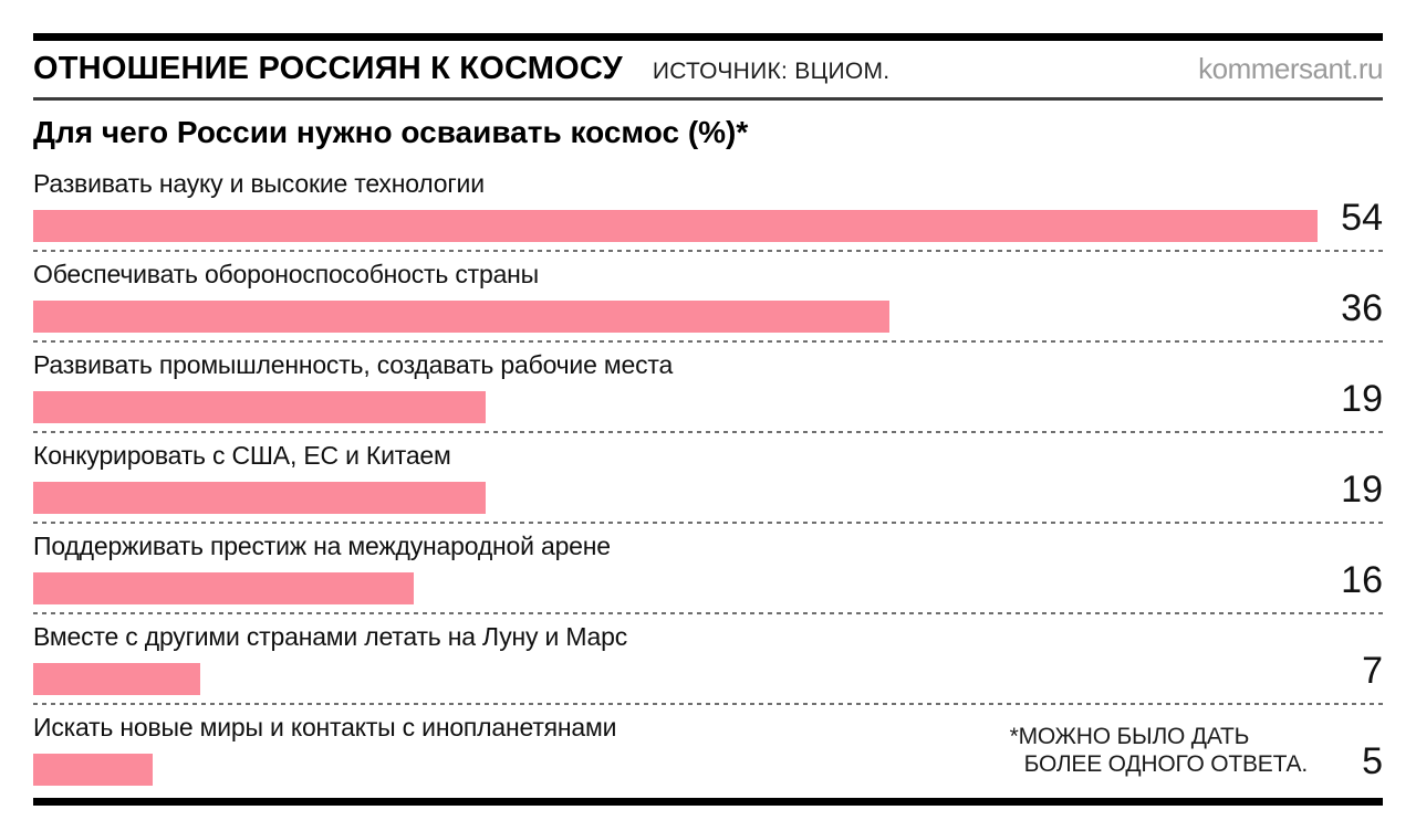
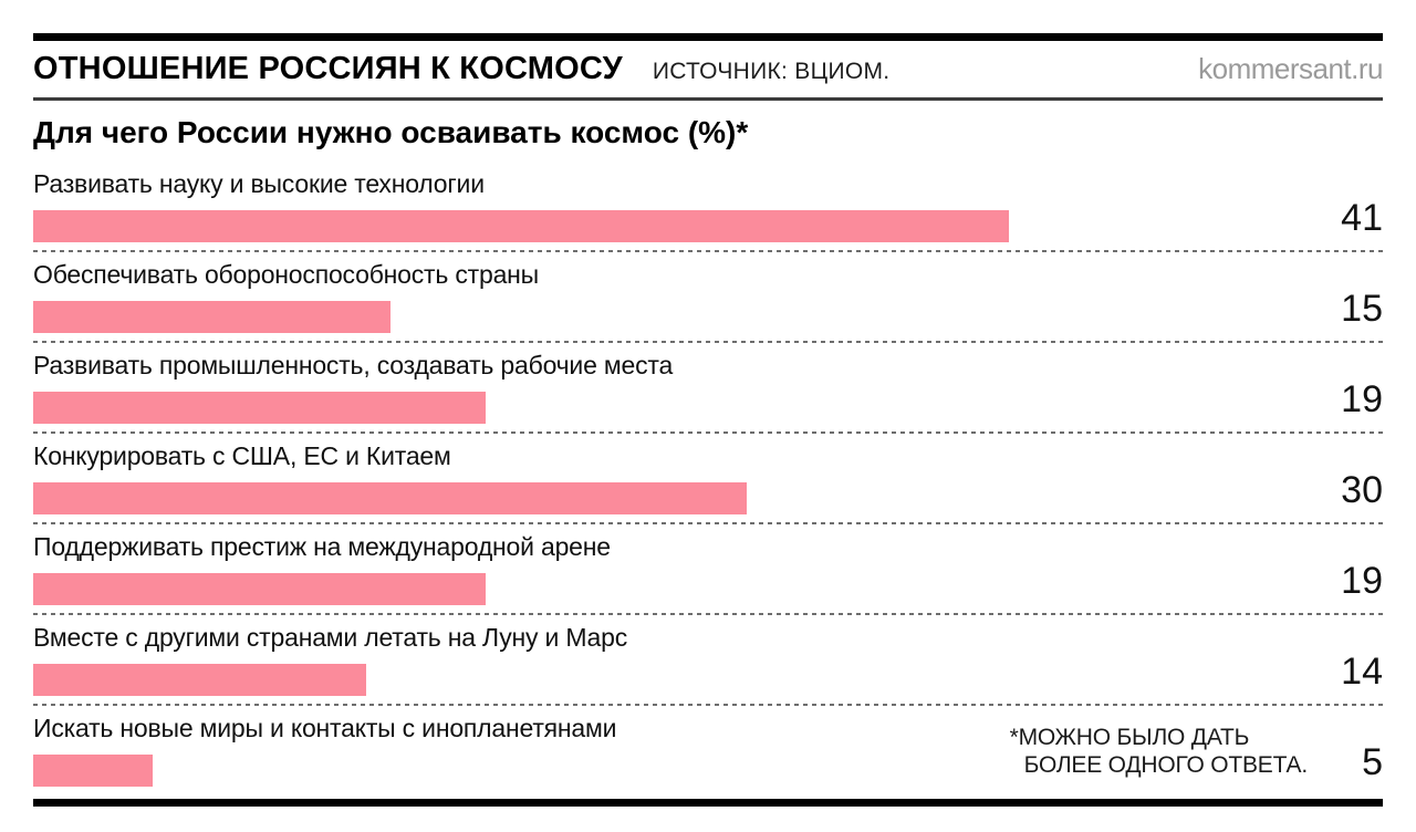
Развивать науку и высокие технологии: 54 -> 41
Обеспечивать обороноспособность страны: 36 -> 15
Конкурировать с США, ЕС и Китаем: 19 -> 30
Поддерживать престиж на международной арене: 16 -> 19
Вместе с другими странами летать на Луну и Марс: 7 -> 14
